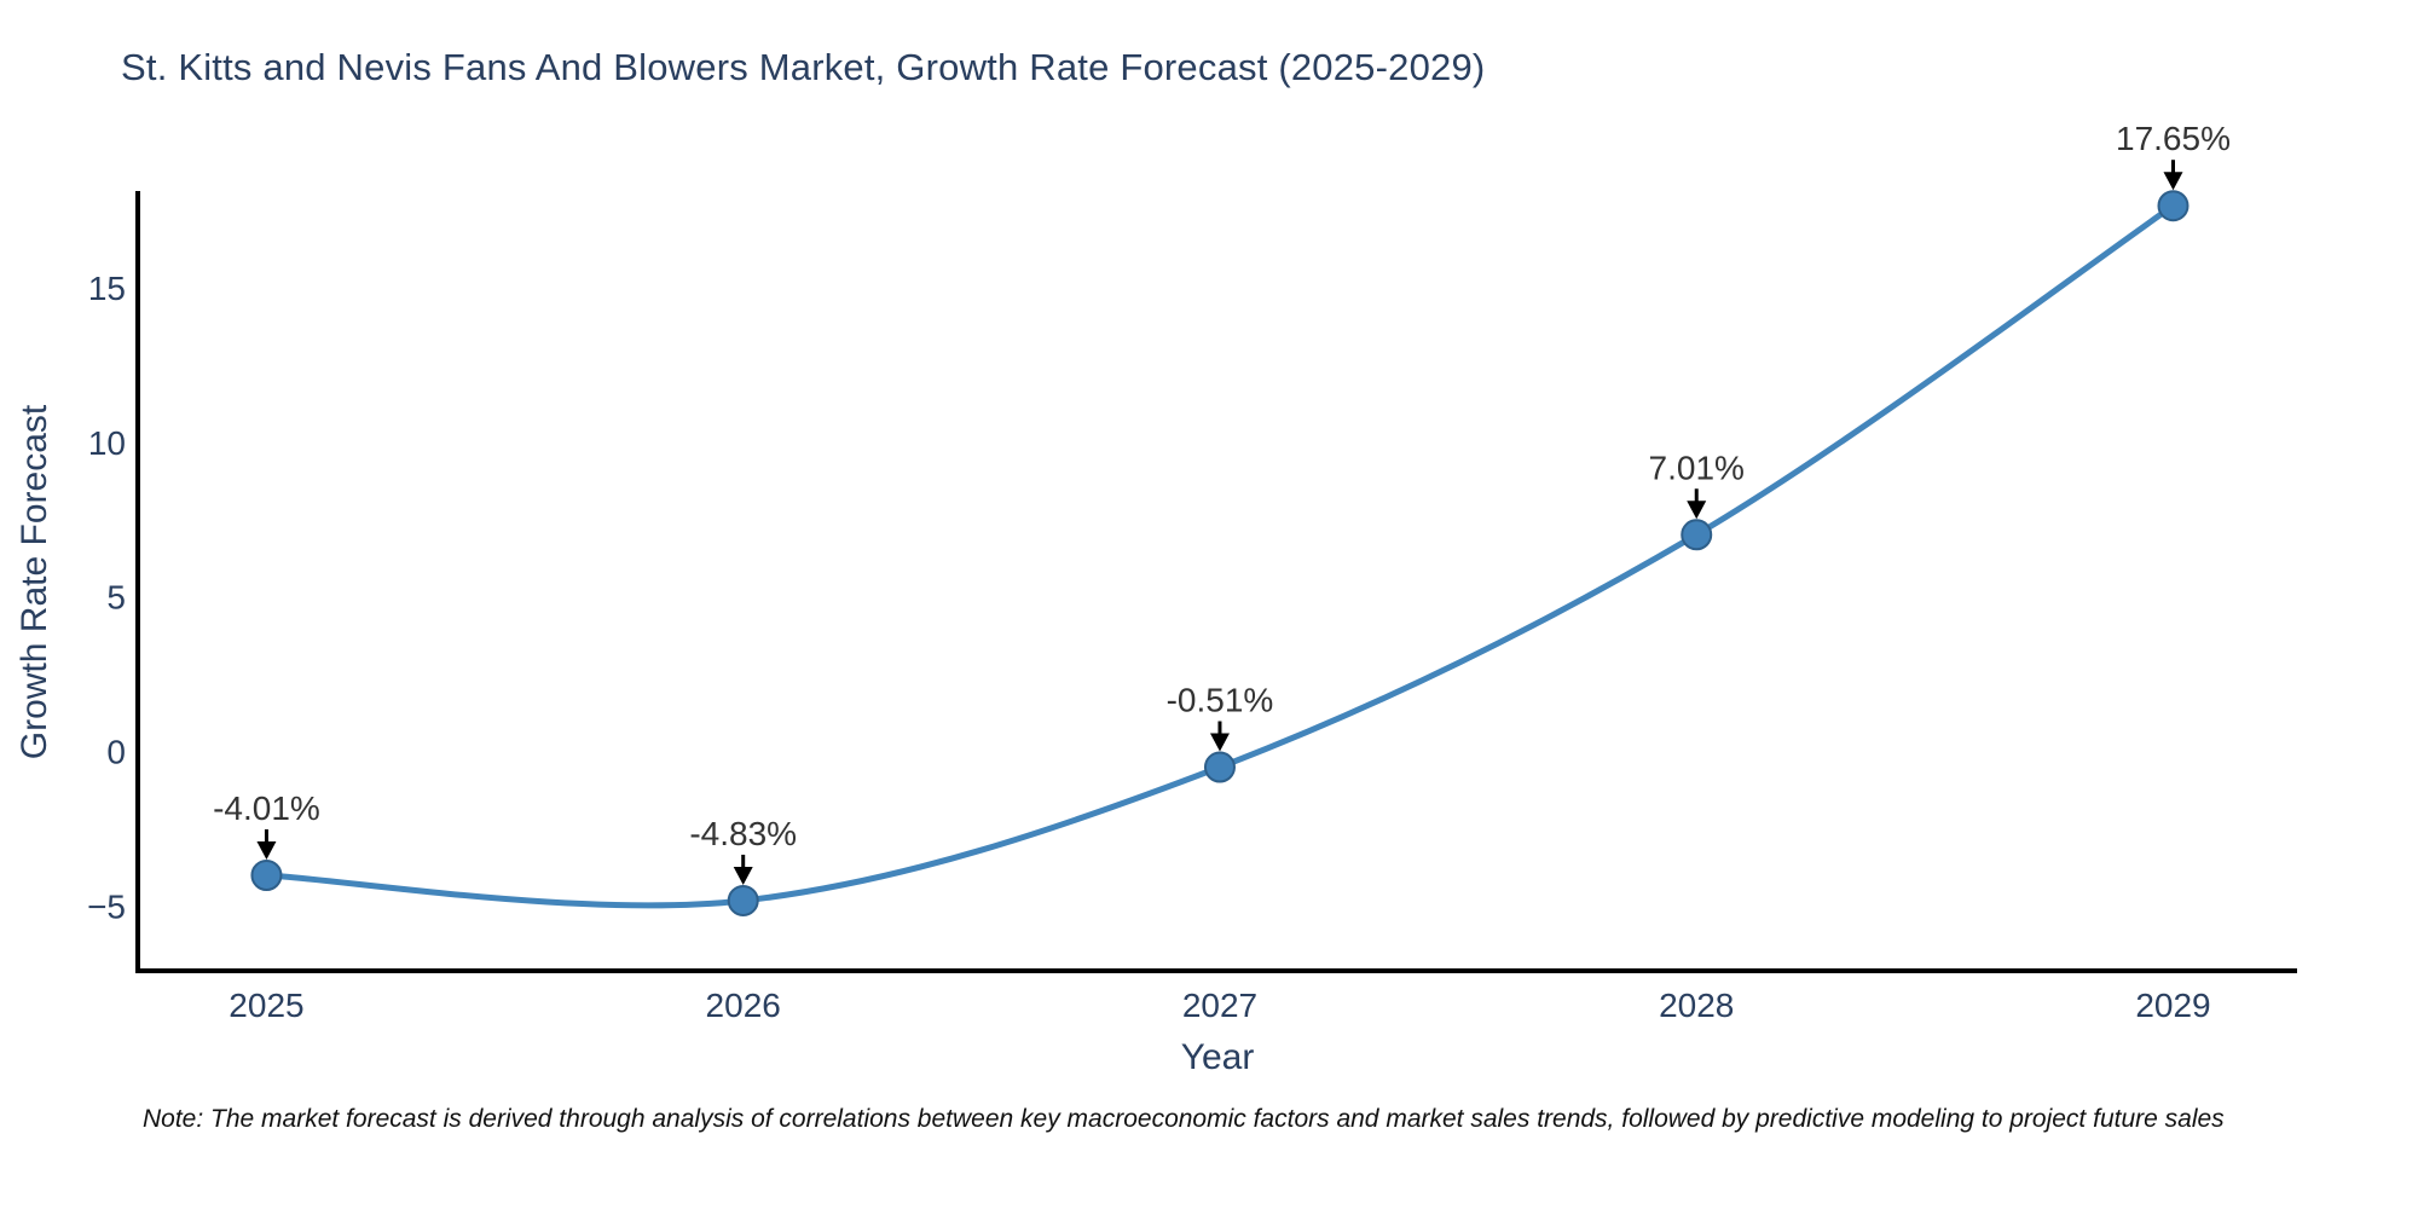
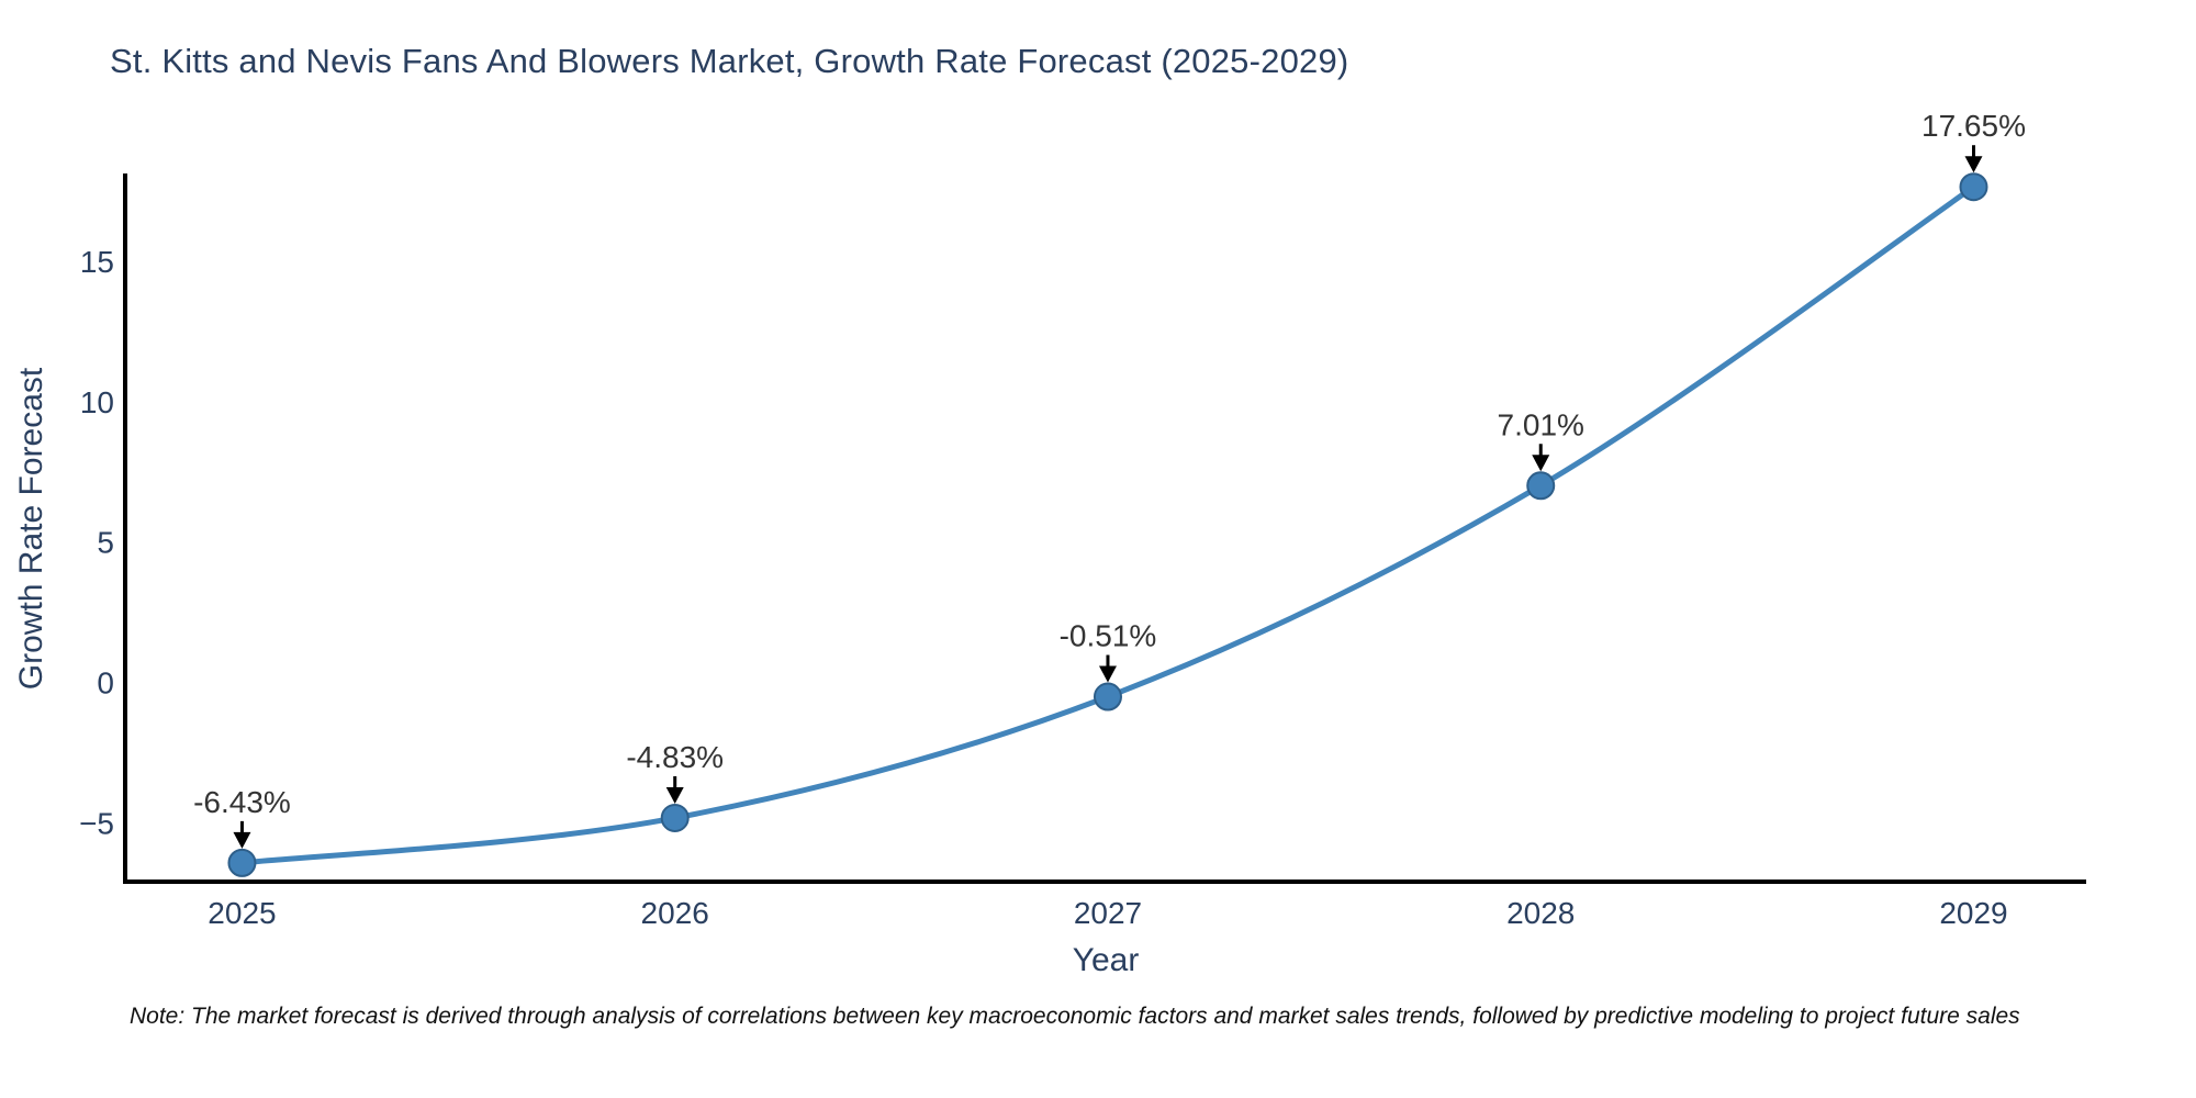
2025: -4.01% -> -6.43%
